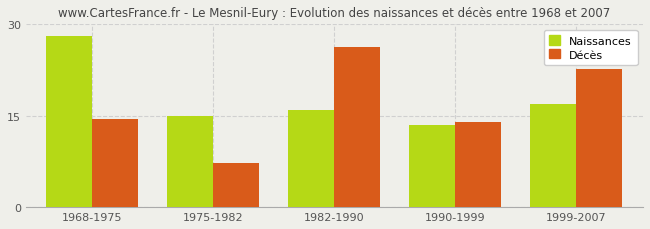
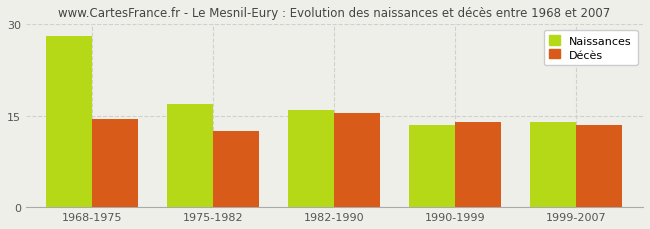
Naissances/1975-1982: 15.0 -> 17.0
Décès/1975-1982: 7.2 -> 12.5
Décès/1982-1990: 26.2 -> 15.5
Naissances/1999-2007: 17.0 -> 14.0
Décès/1999-2007: 22.6 -> 13.5
